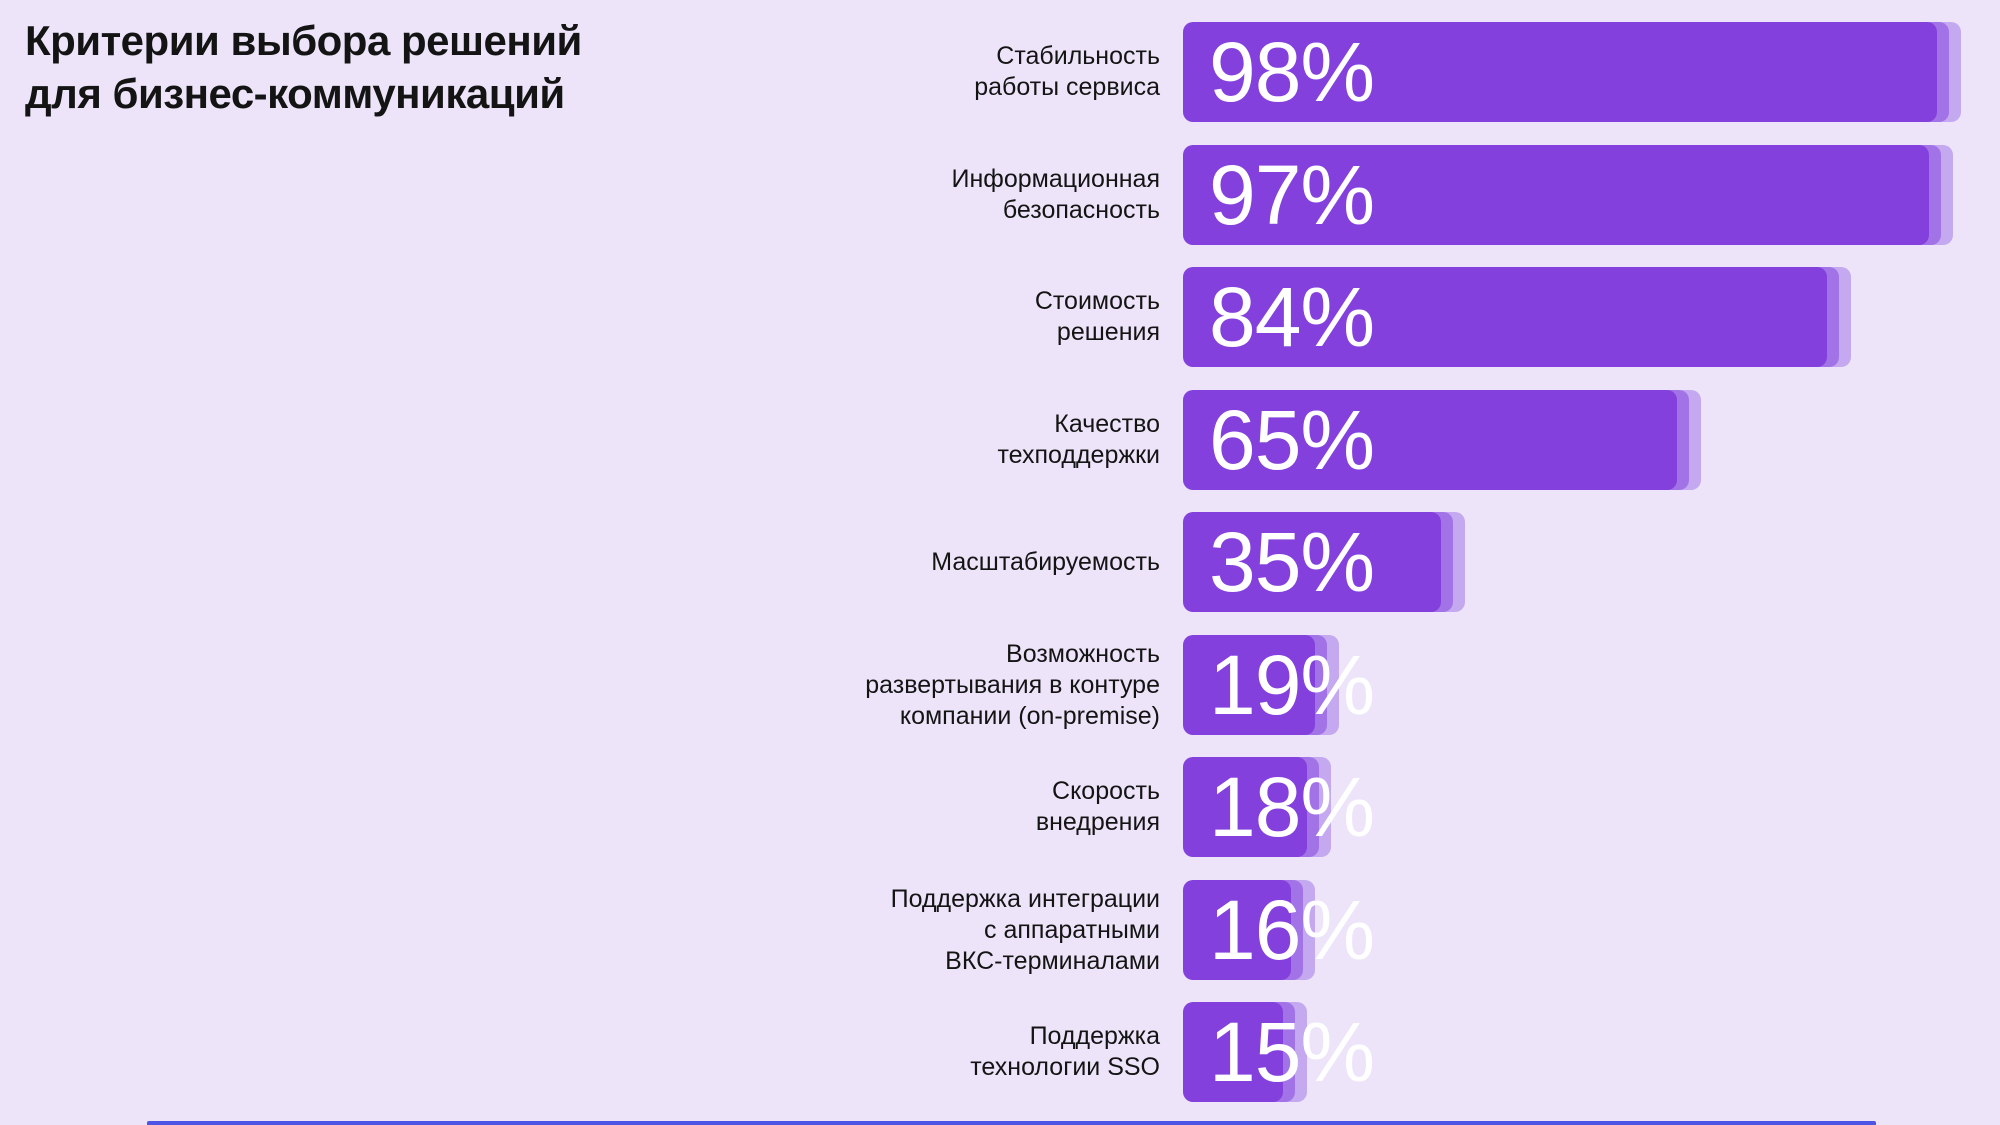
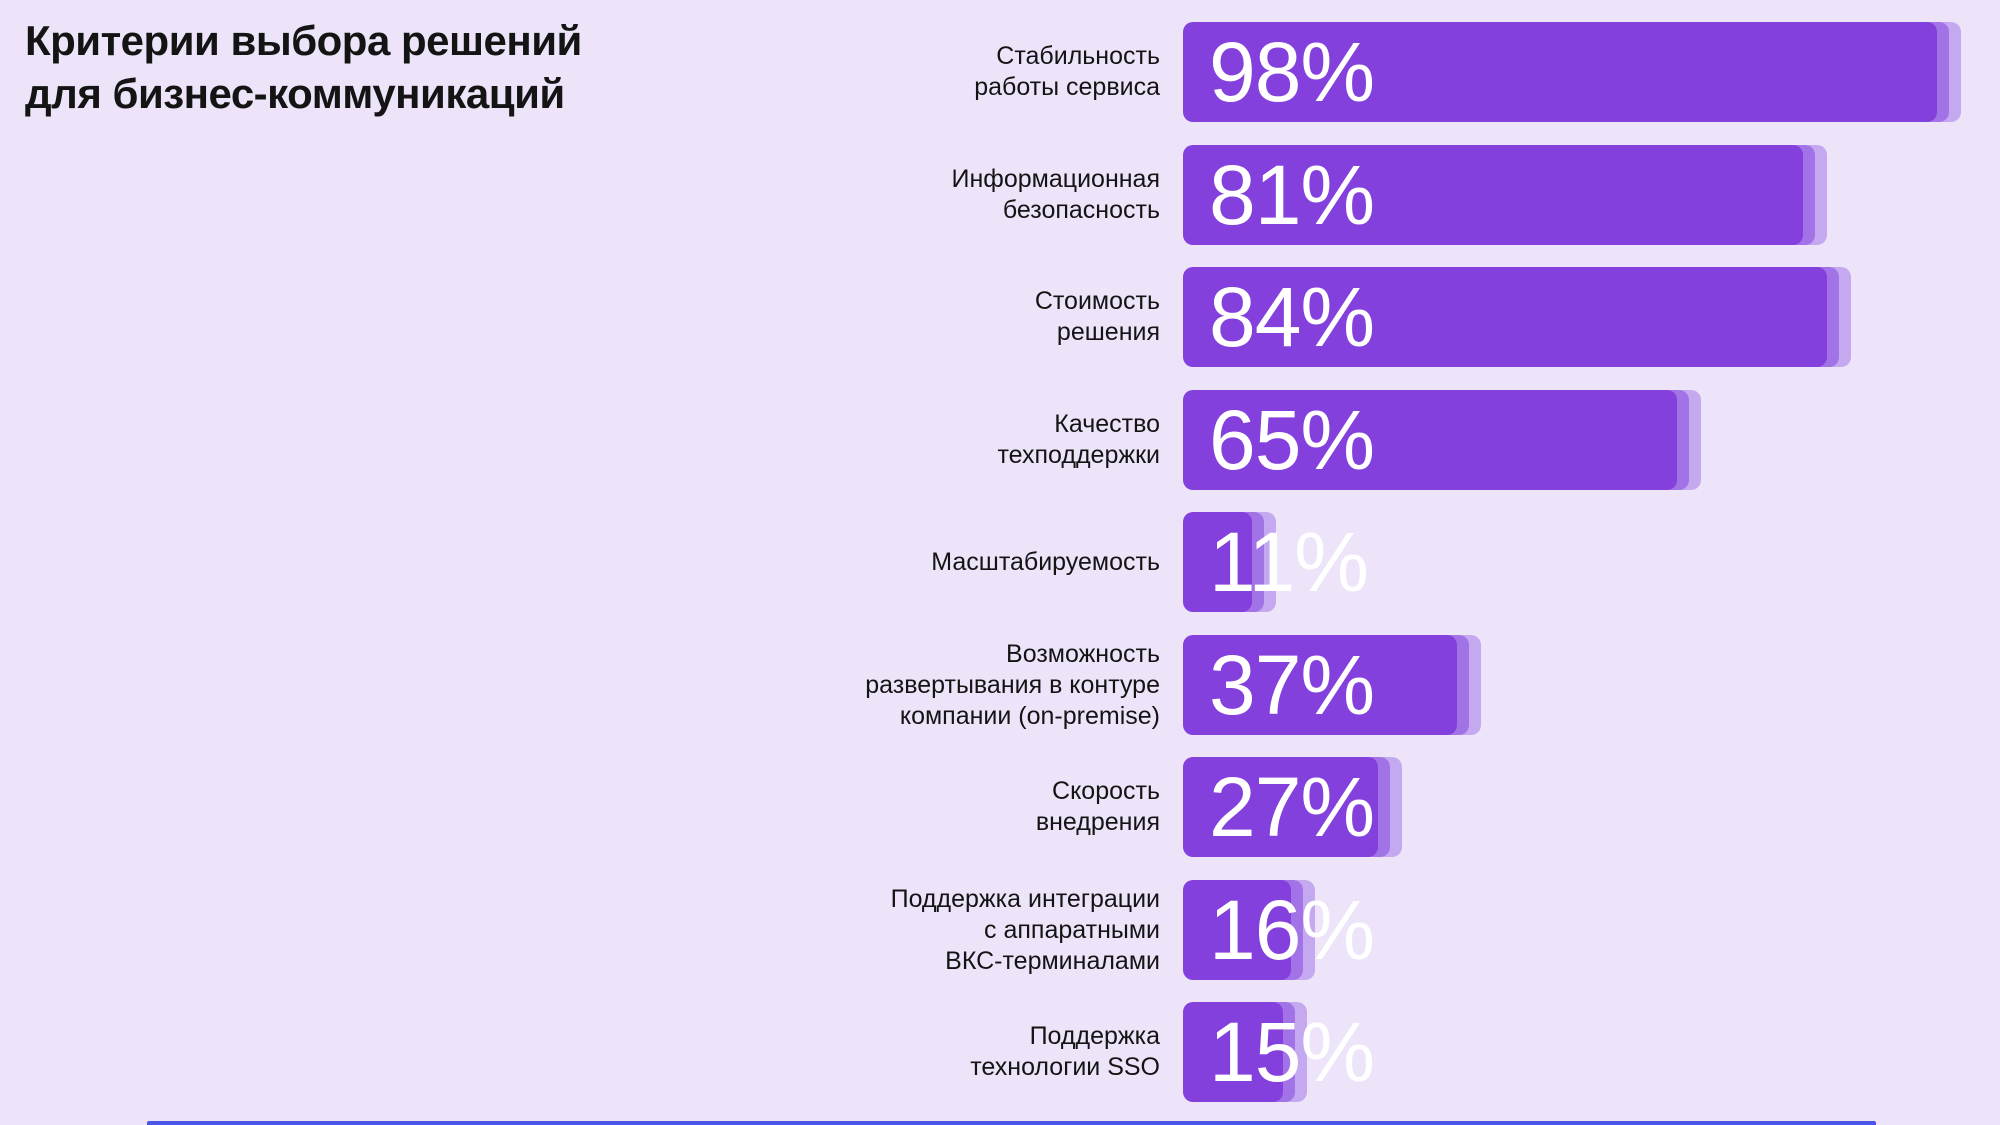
Информационная безопасность: 97% -> 81%
Масштабируемость: 35% -> 11%
Возможность развертывания в контуре компании (on-premise): 19% -> 37%
Скорость внедрения: 18% -> 27%
